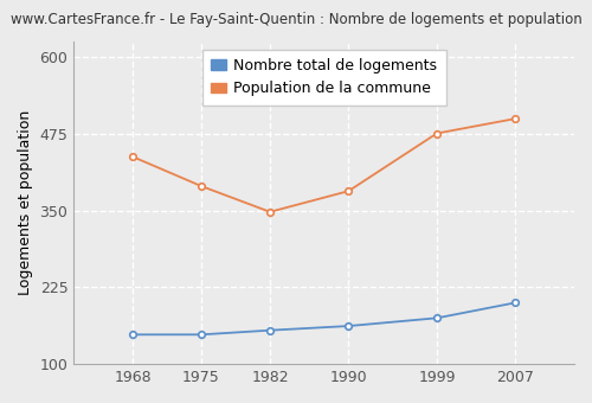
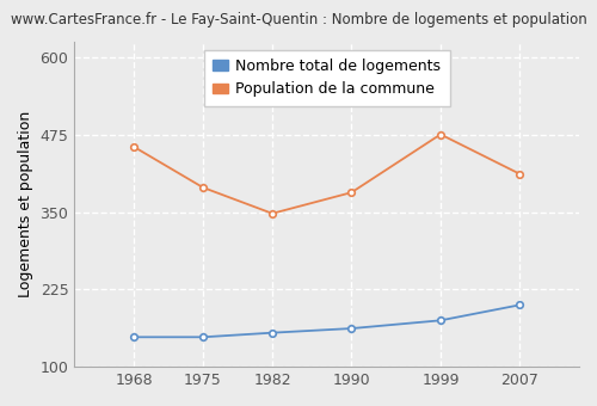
Population de la commune/1968: 438 -> 456
Population de la commune/2007: 500 -> 412
